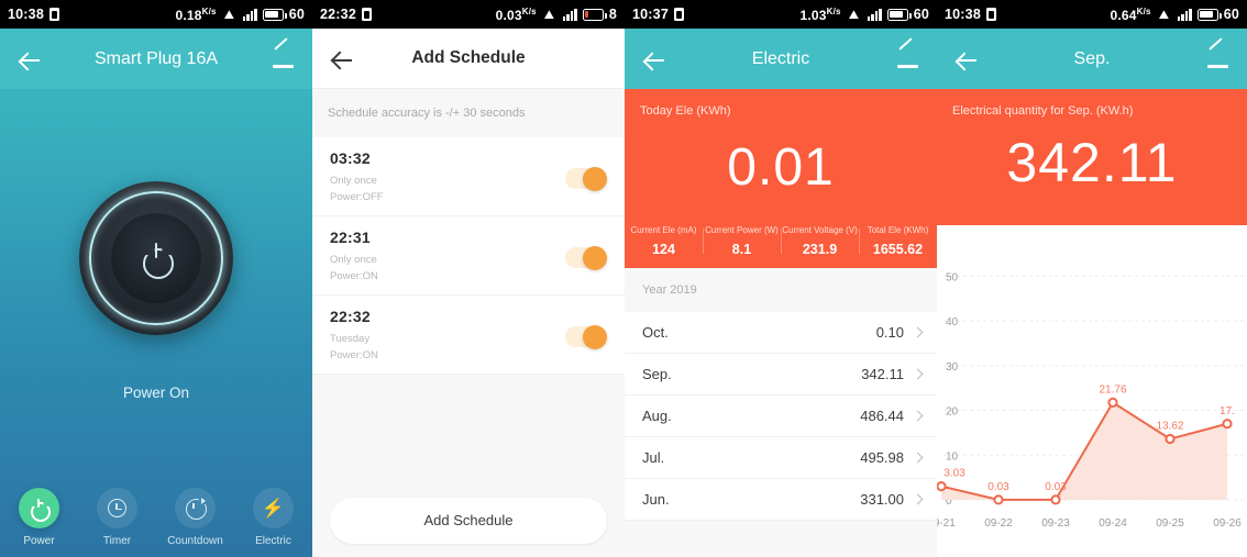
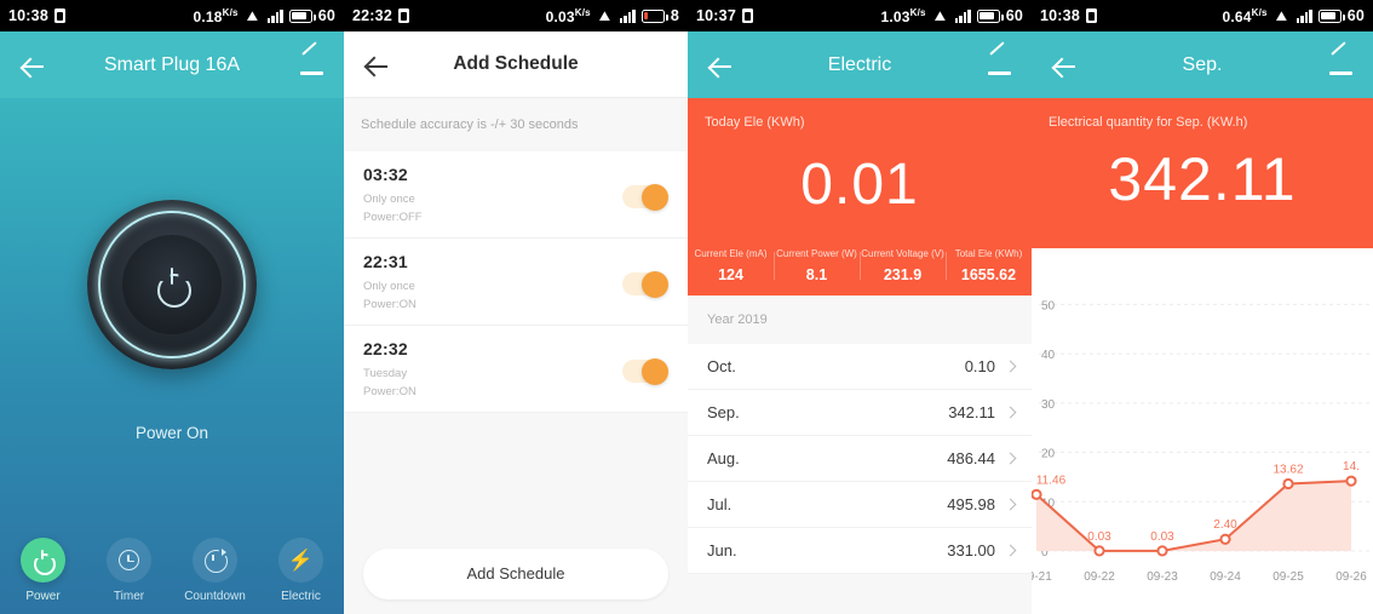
09-21: 3.03 -> 11.46
09-24: 21.76 -> 2.40
09-26: 17 -> 14
